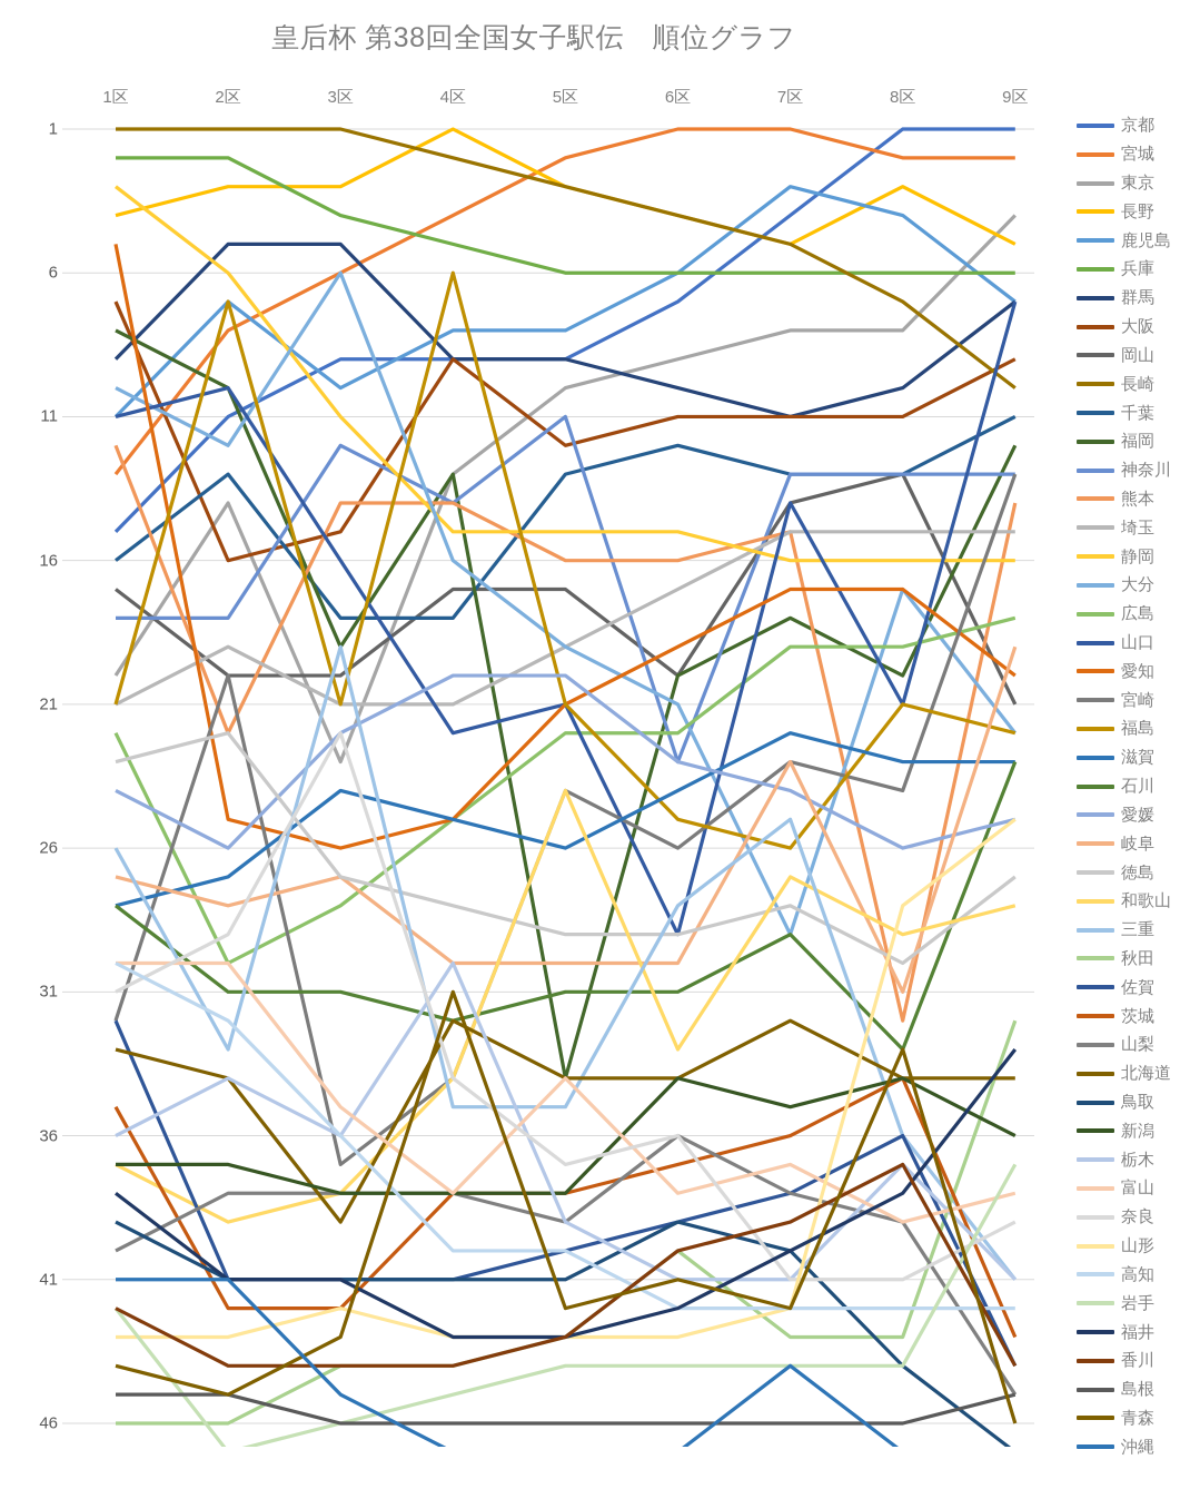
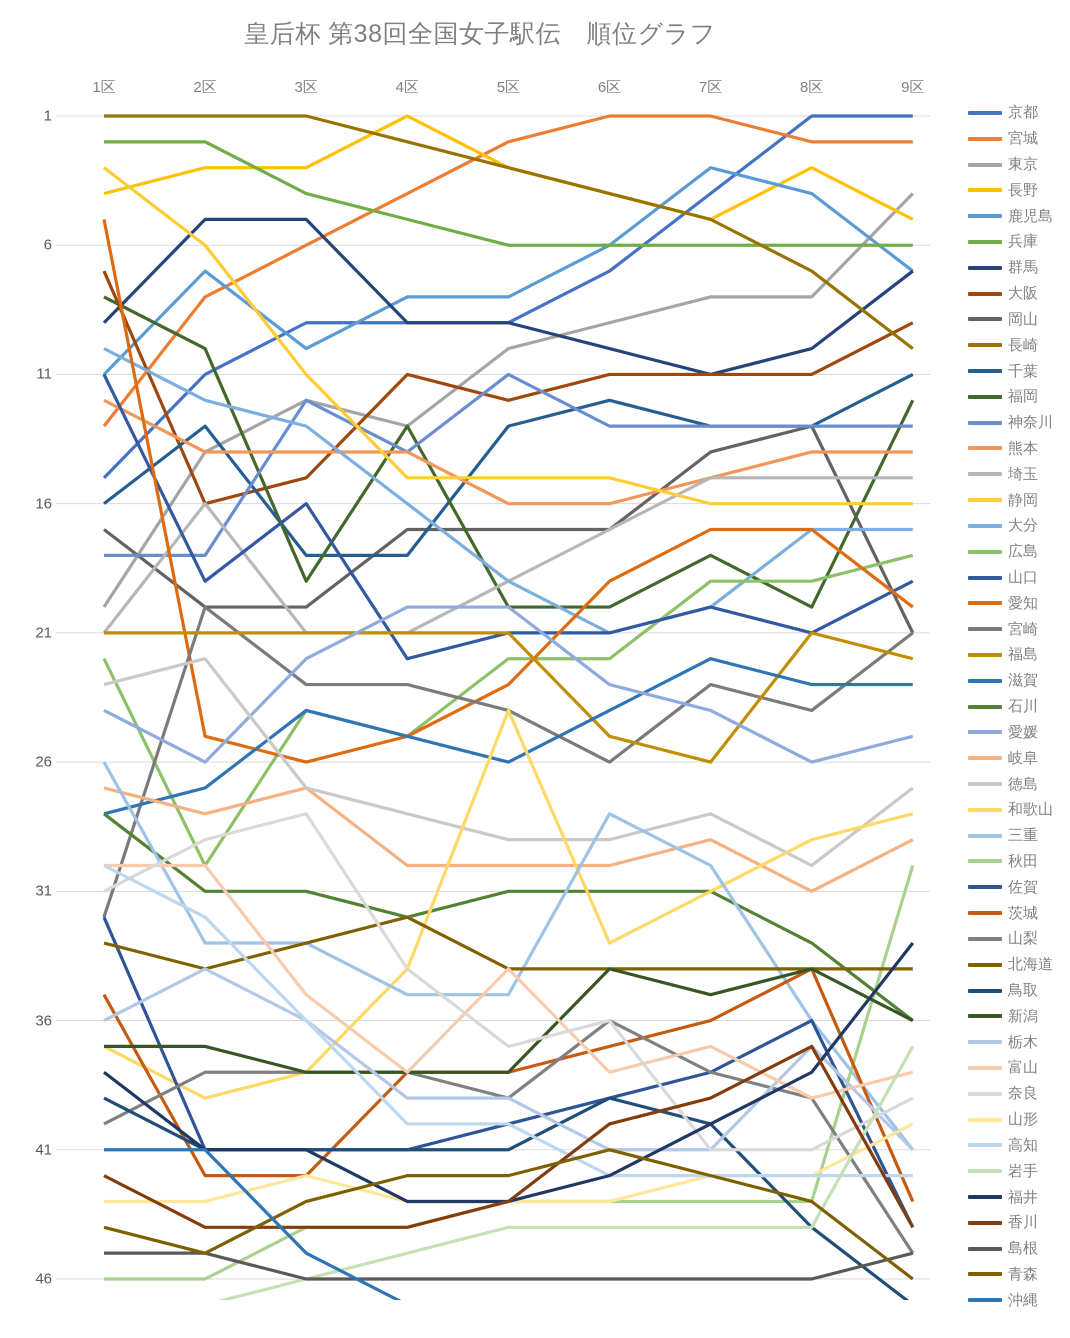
岩手/1区: 42 -> 47
熊本/2区: 22 -> 14
埼玉/2区: 19 -> 16
山口/2区: 10 -> 19
福島/2区: 7 -> 21
東京/3区: 23 -> 12
大分/3区: 6 -> 13
広島/3区: 28 -> 24
宮崎/3区: 37 -> 23
三重/3区: 19 -> 33
北海道/3区: 39 -> 33
奈良/3区: 22 -> 28
大阪/4区: 9 -> 11
宮崎/4区: 34 -> 23
福島/4区: 6 -> 21
栃木/4区: 30 -> 39
青森/4区: 31 -> 42
福岡/5区: 34 -> 20
愛知/5区: 21 -> 23
岡山/6区: 20 -> 17
神奈川/6区: 23 -> 13
山口/6区: 29 -> 21
秋田/6区: 40 -> 43
大分/7区: 29 -> 20
山口/7区: 14 -> 20
石川/7区: 29 -> 31
岐阜/7区: 23 -> 29
和歌山/7区: 27 -> 31
三重/7区: 25 -> 30
北海道/7区: 32 -> 34
沖縄/7区: 44 -> 47
熊本/8区: 32 -> 14
山形/8区: 28 -> 42
青森/8区: 33 -> 43
大分/9区: 22 -> 17
山口/9区: 7 -> 19
宮崎/9区: 13 -> 21
石川/9区: 23 -> 36
岐阜/9区: 19 -> 29
秋田/9区: 32 -> 30
山形/9区: 25 -> 40
